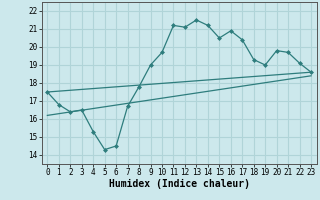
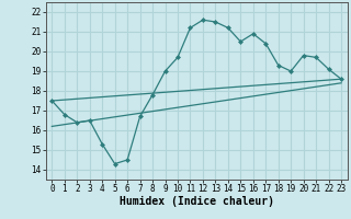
12: 21.1 -> 21.6
